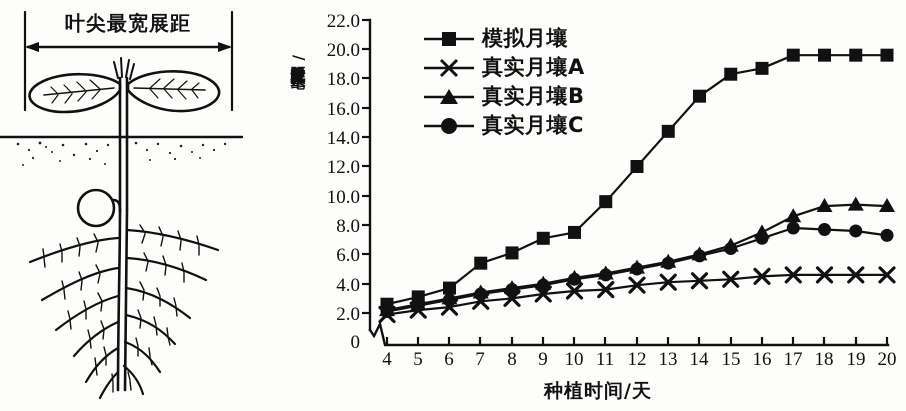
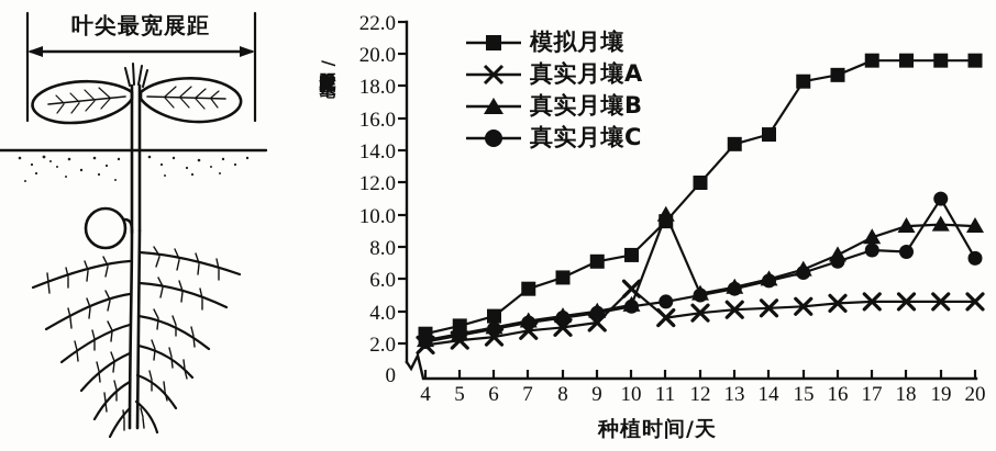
真实月壤A/10: 3.5 -> 5.4
真实月壤B/11: 4.7 -> 10.0
模拟月壤/14: 16.8 -> 15.0
真实月壤C/19: 7.6 -> 11.0
